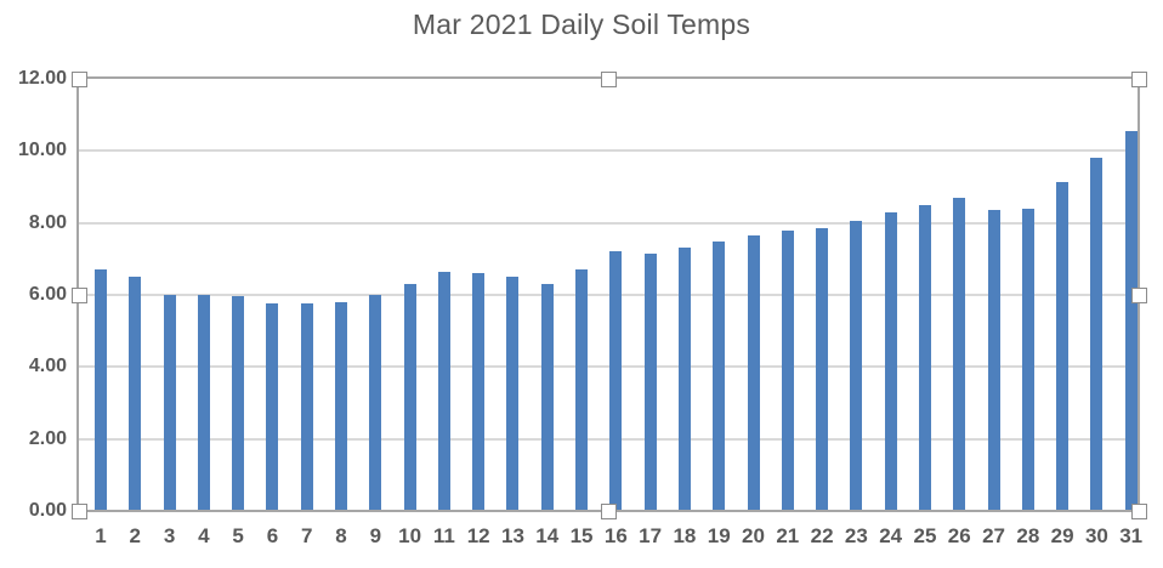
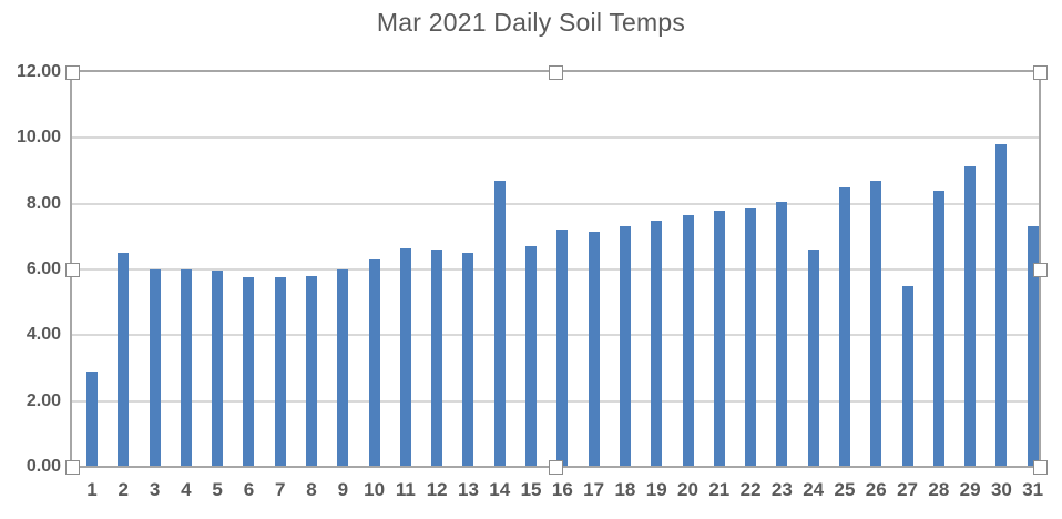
1: 6.7 -> 2.9
14: 6.3 -> 8.7
24: 8.3 -> 6.6
27: 8.3 -> 5.5
31: 10.6 -> 7.3
